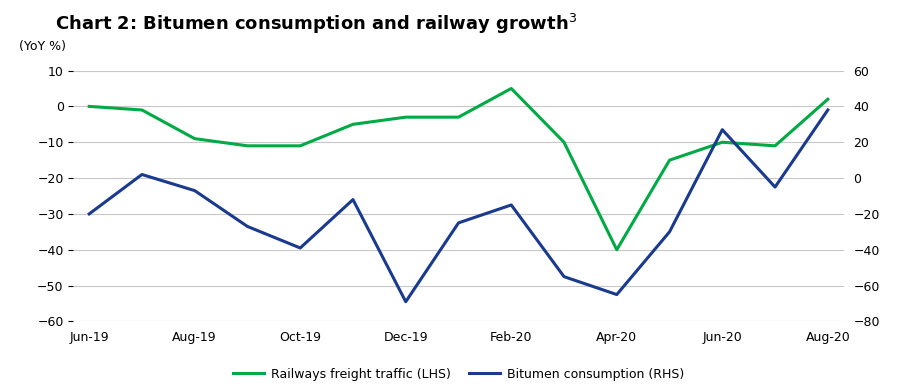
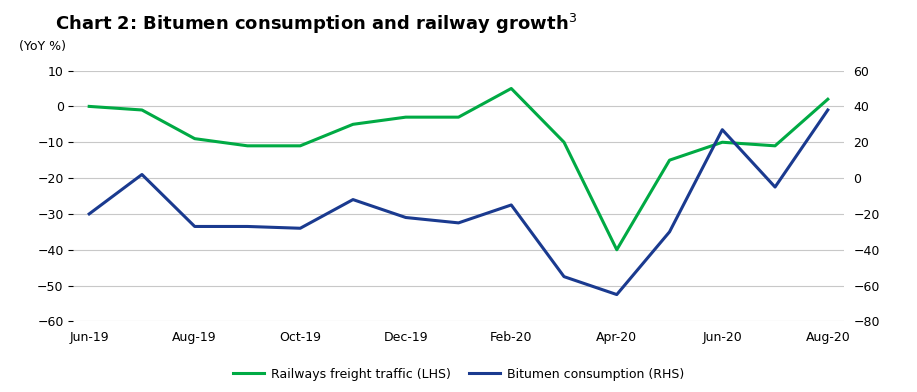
Bitumen consumption (RHS)/Aug-19: -7 -> -27
Bitumen consumption (RHS)/Oct-19: -39 -> -28
Bitumen consumption (RHS)/Dec-19: -69 -> -22
